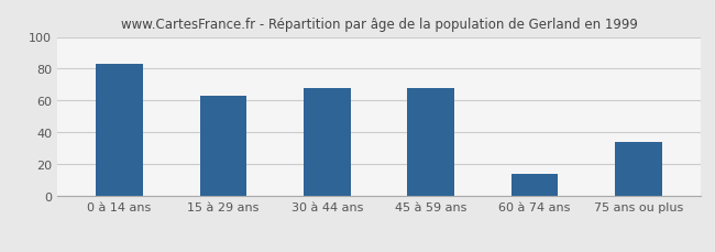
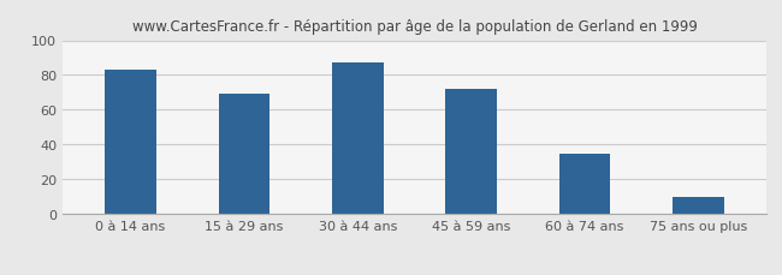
15 à 29 ans: 63 -> 69
30 à 44 ans: 68 -> 87
45 à 59 ans: 68 -> 72
60 à 74 ans: 14 -> 35
75 ans ou plus: 34 -> 10
